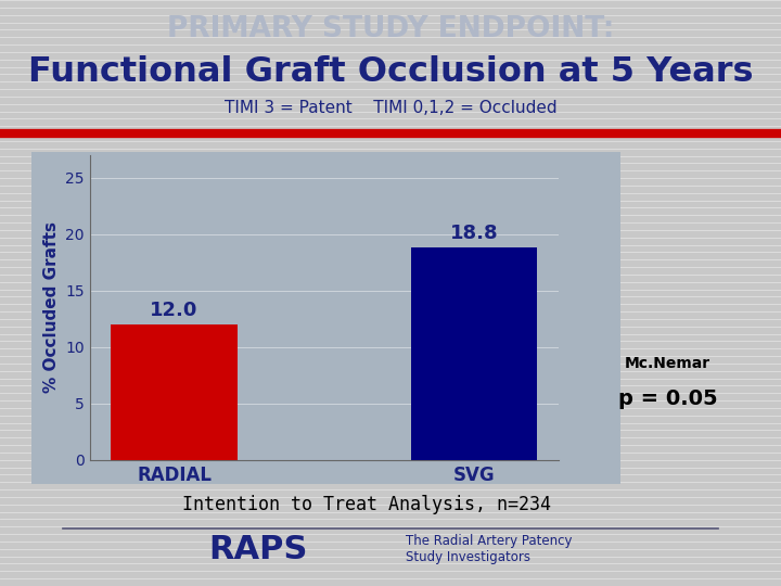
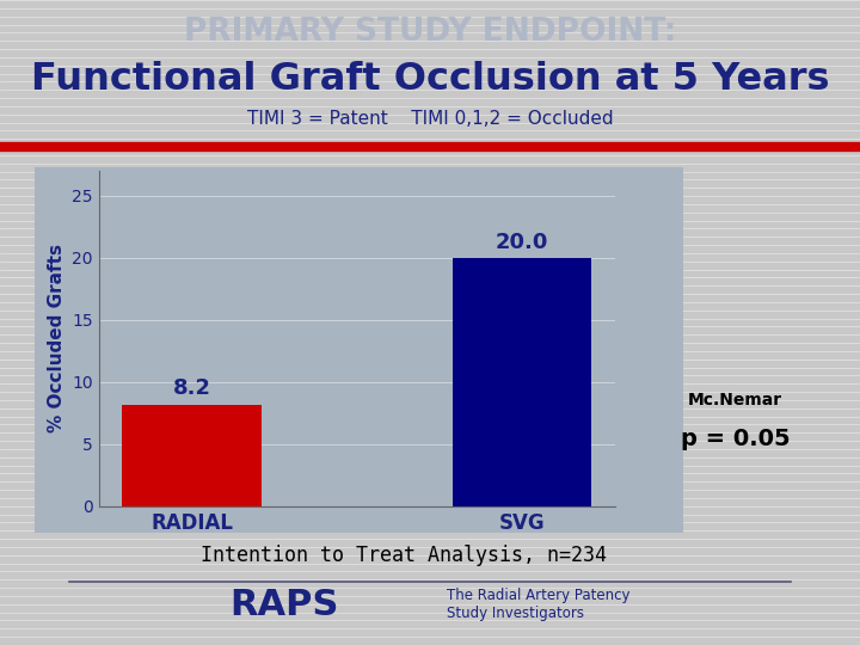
RADIAL: 12.0 -> 8.2
SVG: 18.8 -> 20.0
